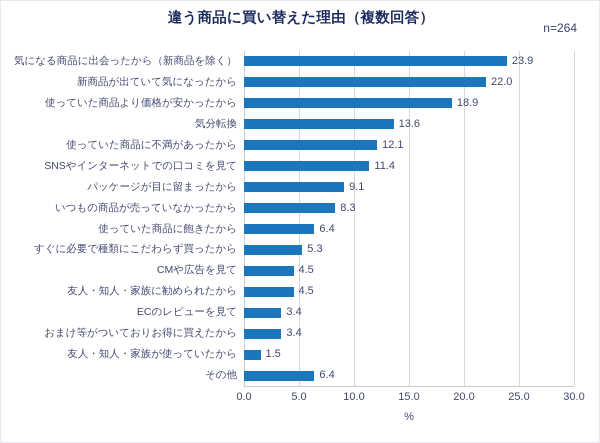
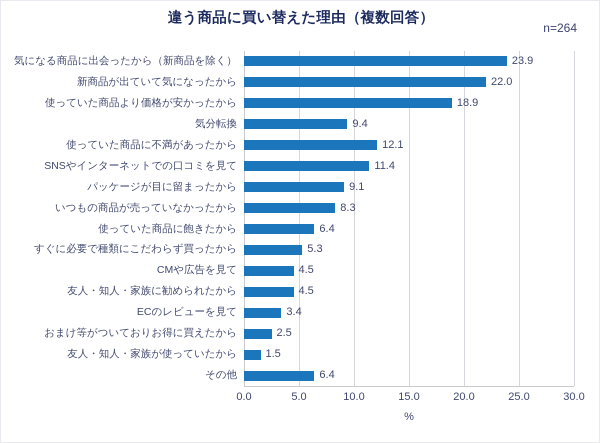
気分転換: 13.6 -> 9.4
おまけ等がついておりお得に買えたから: 3.4 -> 2.5
